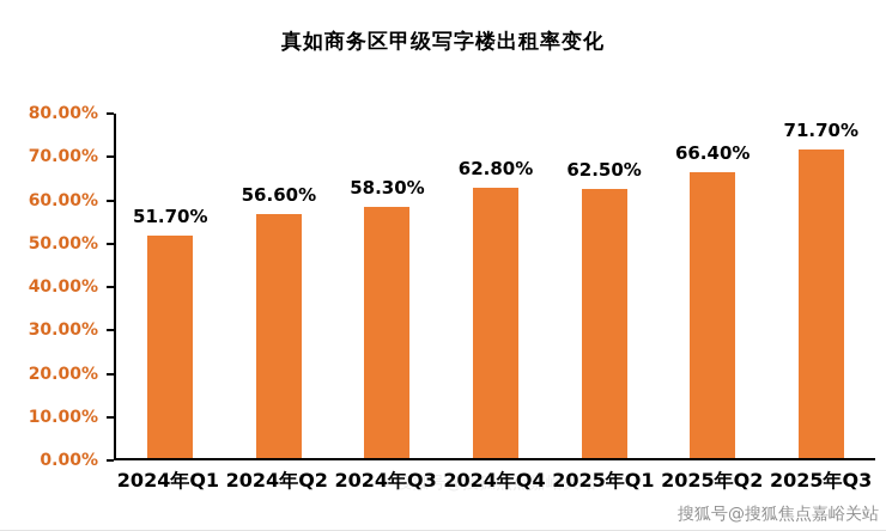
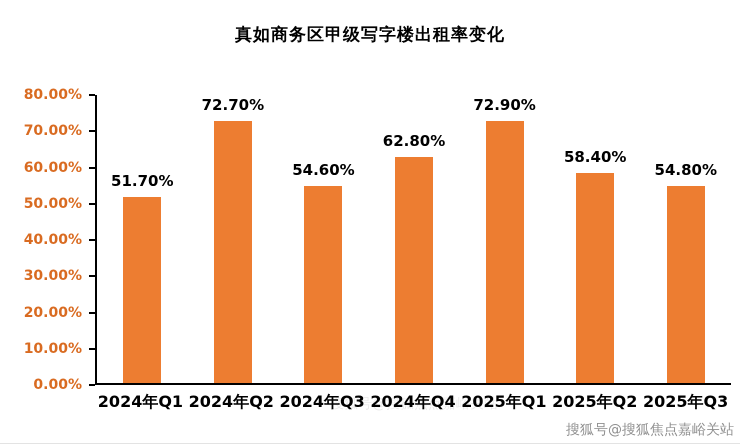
2024年Q2: 56.60% -> 72.70%
2024年Q3: 58.30% -> 54.60%
2025年Q1: 62.50% -> 72.90%
2025年Q2: 66.40% -> 58.40%
2025年Q3: 71.70% -> 54.80%
